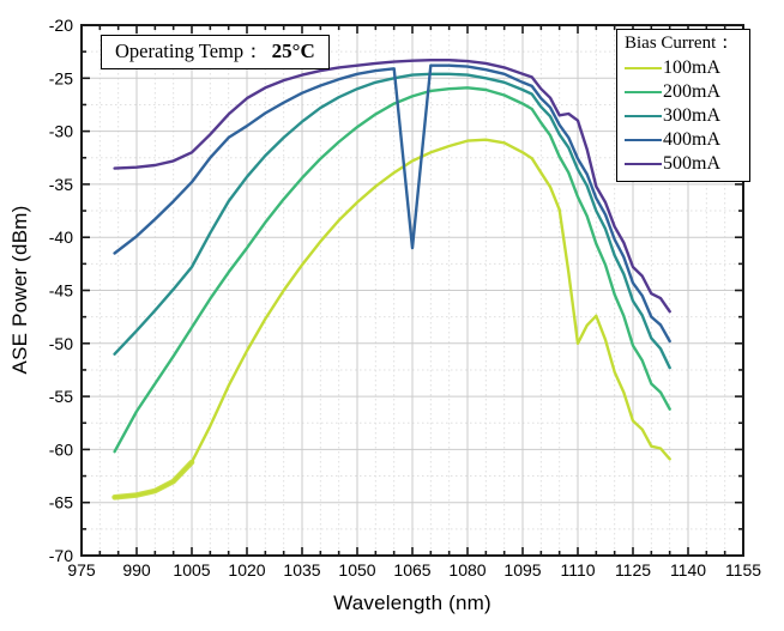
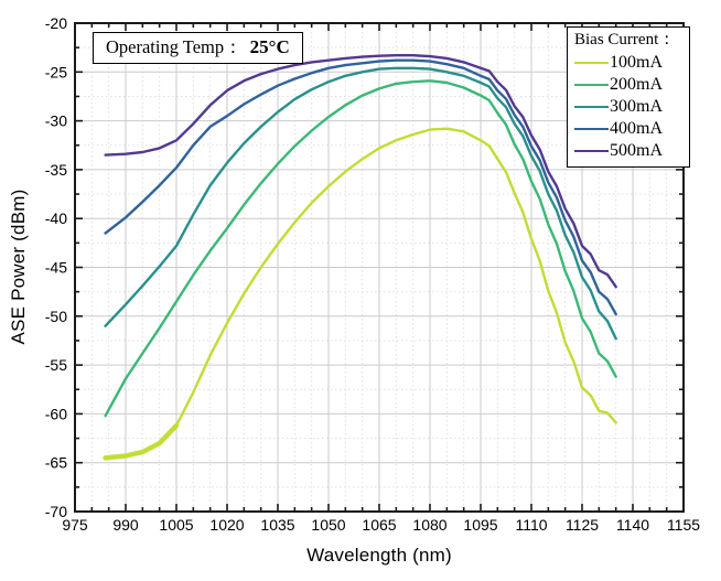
400mA/1065: -41 -> -24
100mA/1110: -50 -> -42
500mA/1110: -29 -> -32
